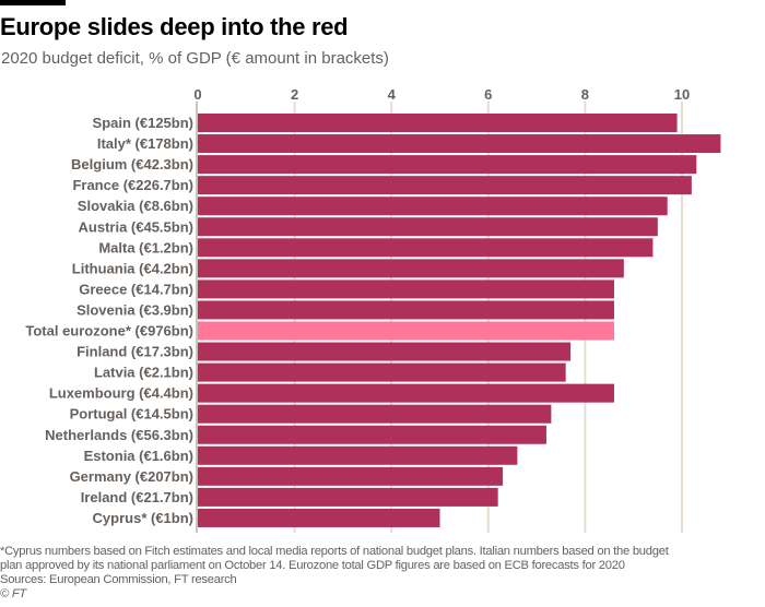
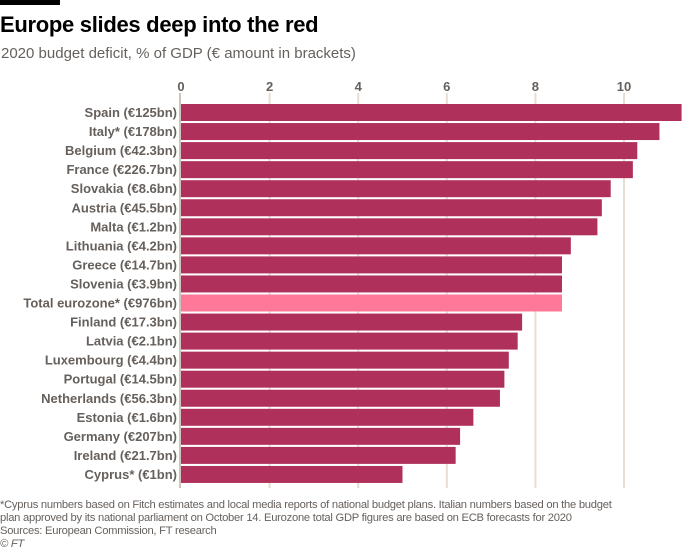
Spain (€125bn): 9.9 -> 11.3
Luxembourg (€4.4bn): 8.6 -> 7.4
